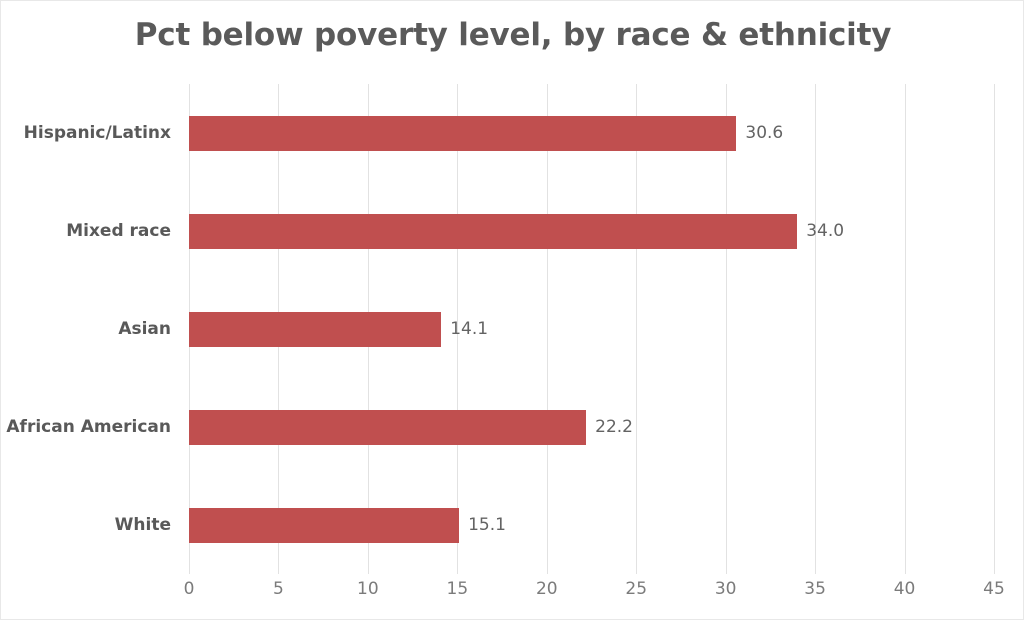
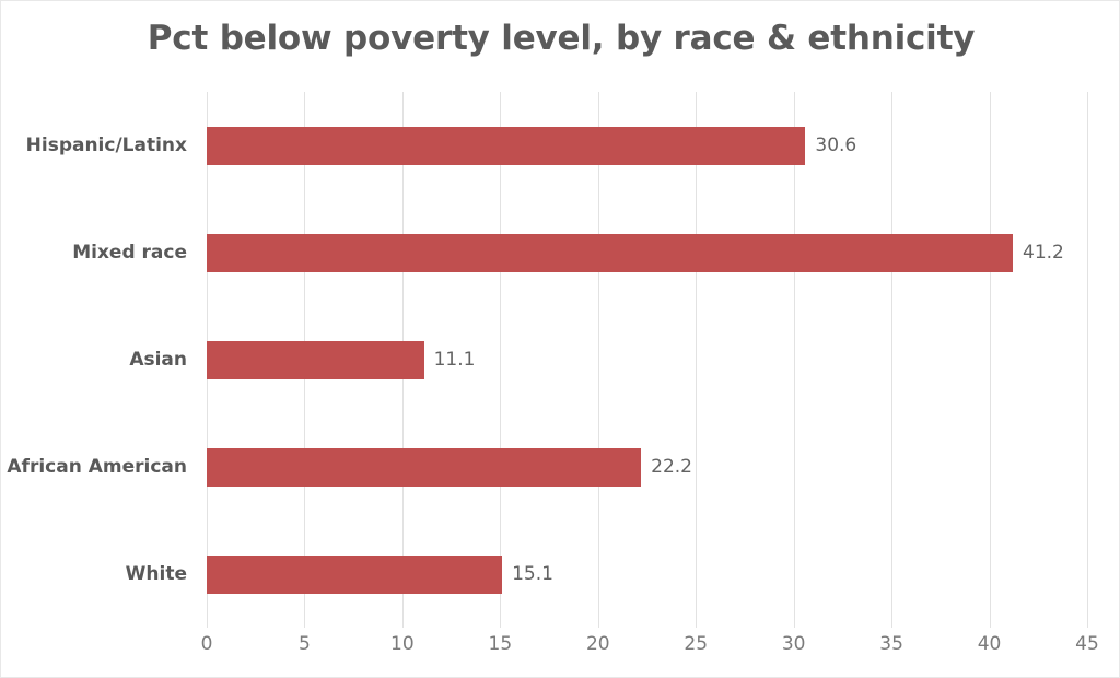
Mixed race: 34.0 -> 41.2
Asian: 14.1 -> 11.1
